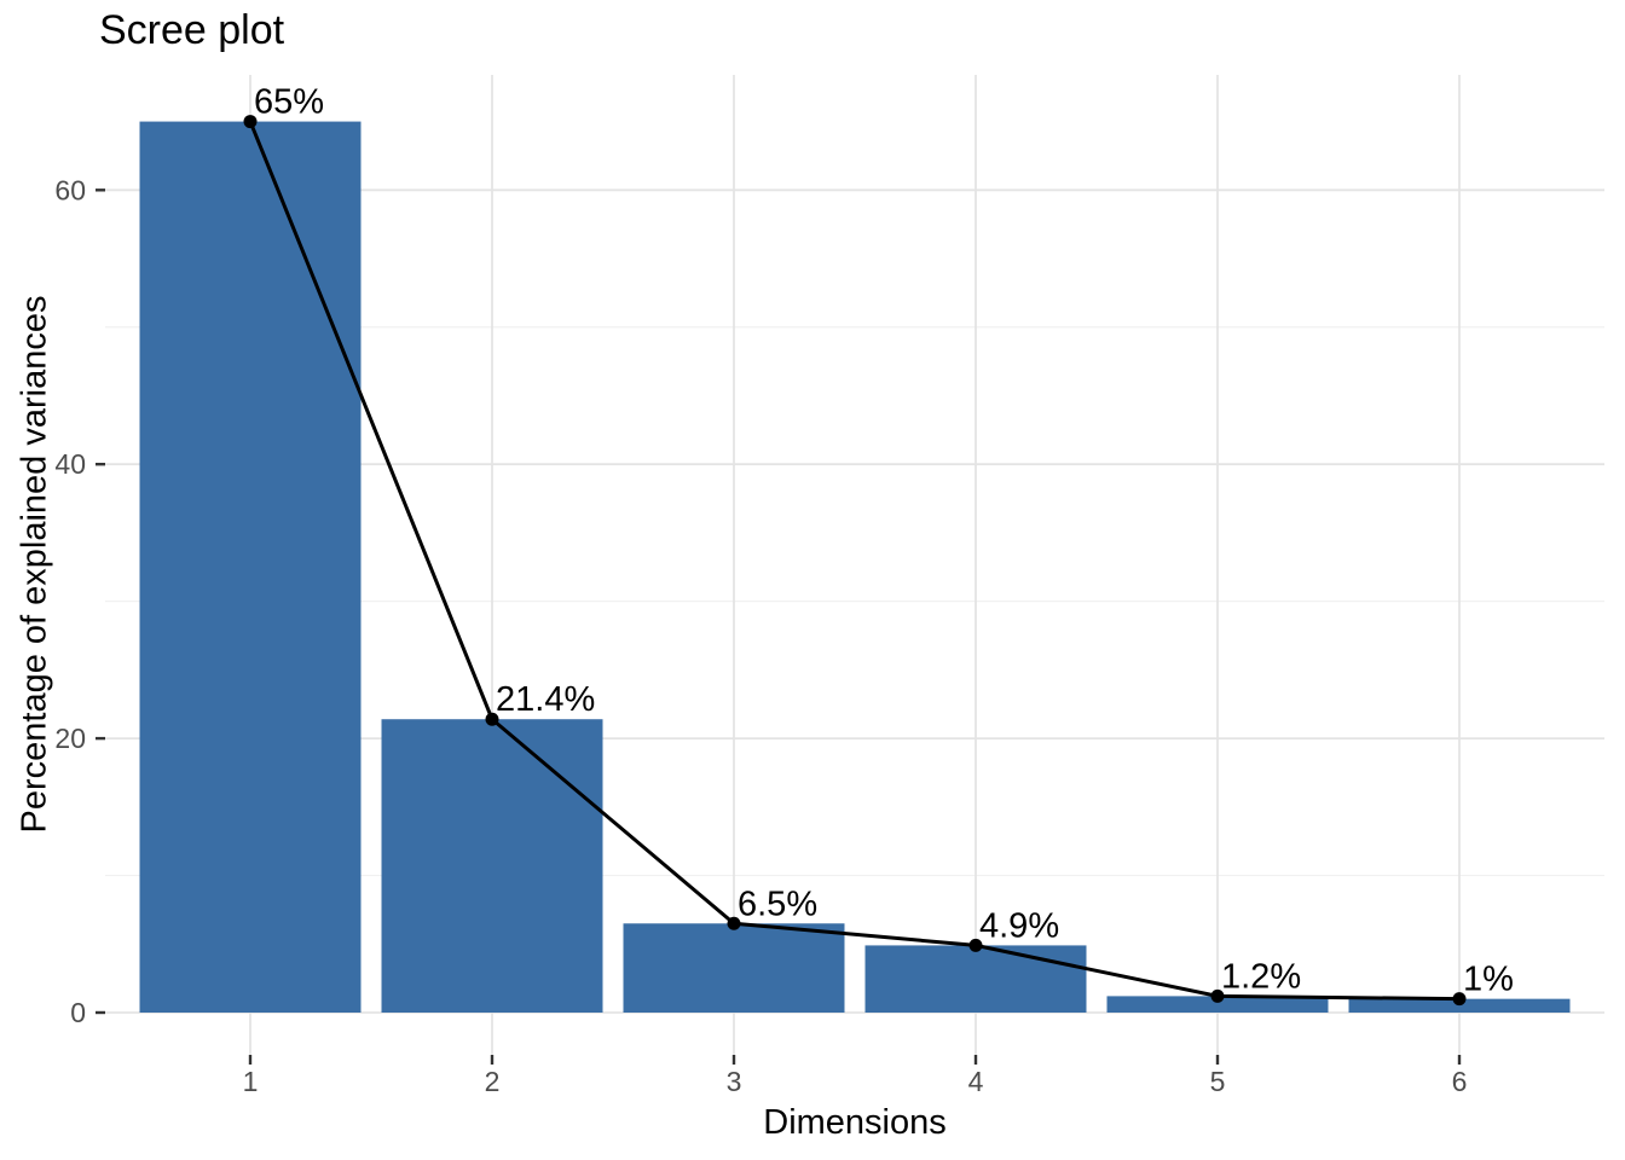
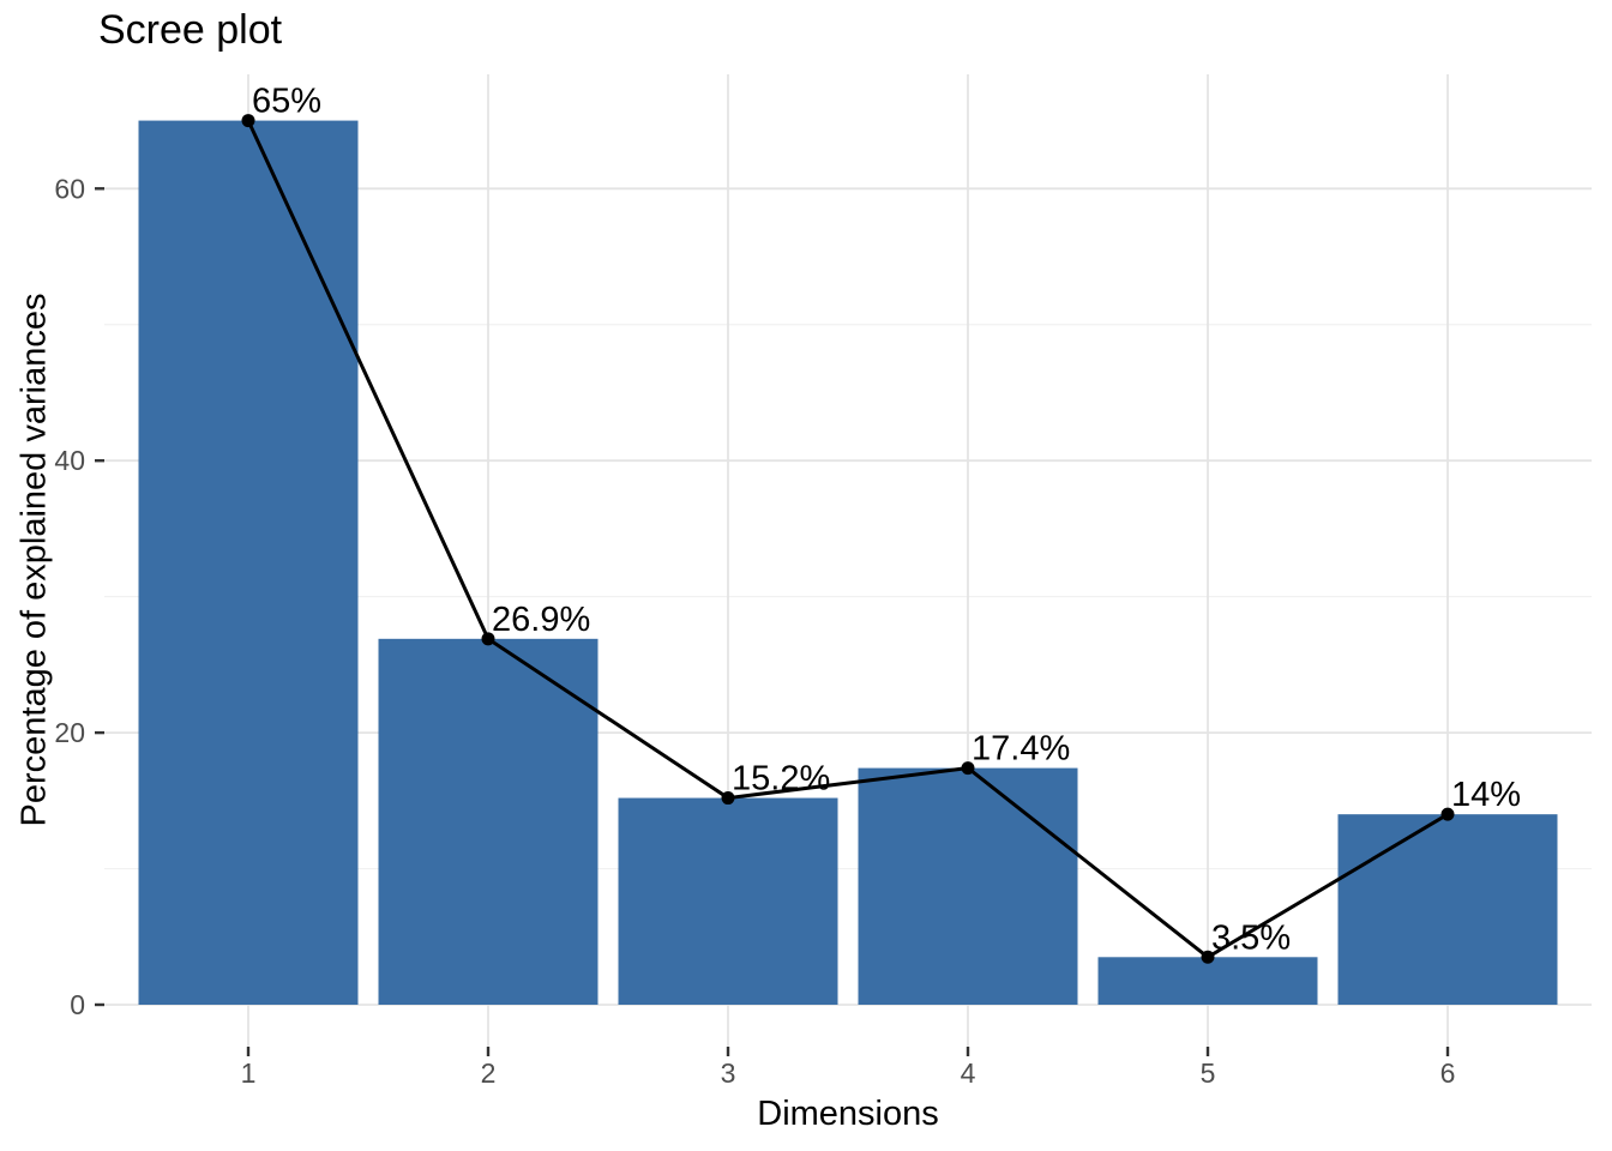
2: 21.4% -> 26.9%
3: 6.5% -> 15.2%
4: 4.9% -> 17.4%
5: 1.2% -> 3.5%
6: 1% -> 14%
